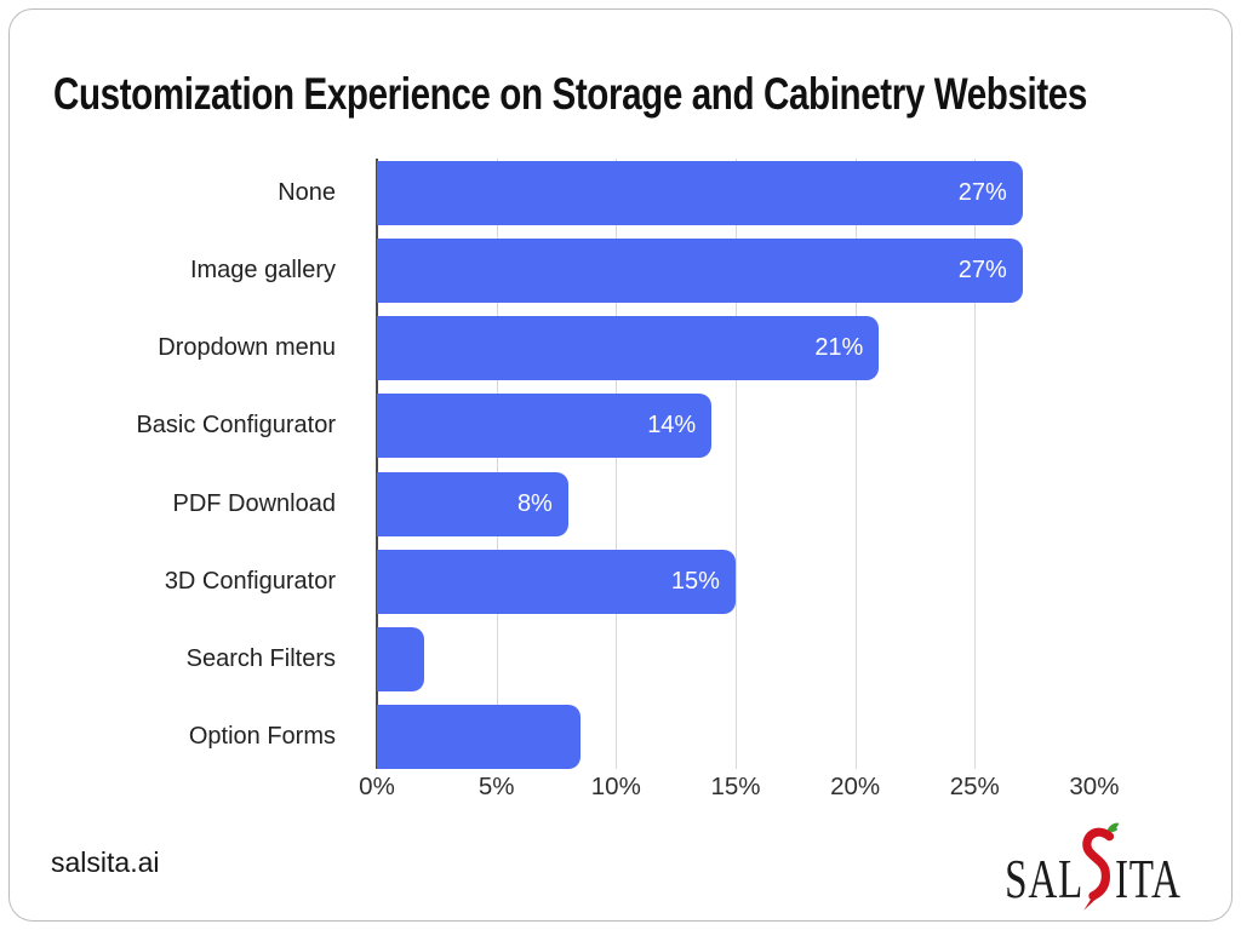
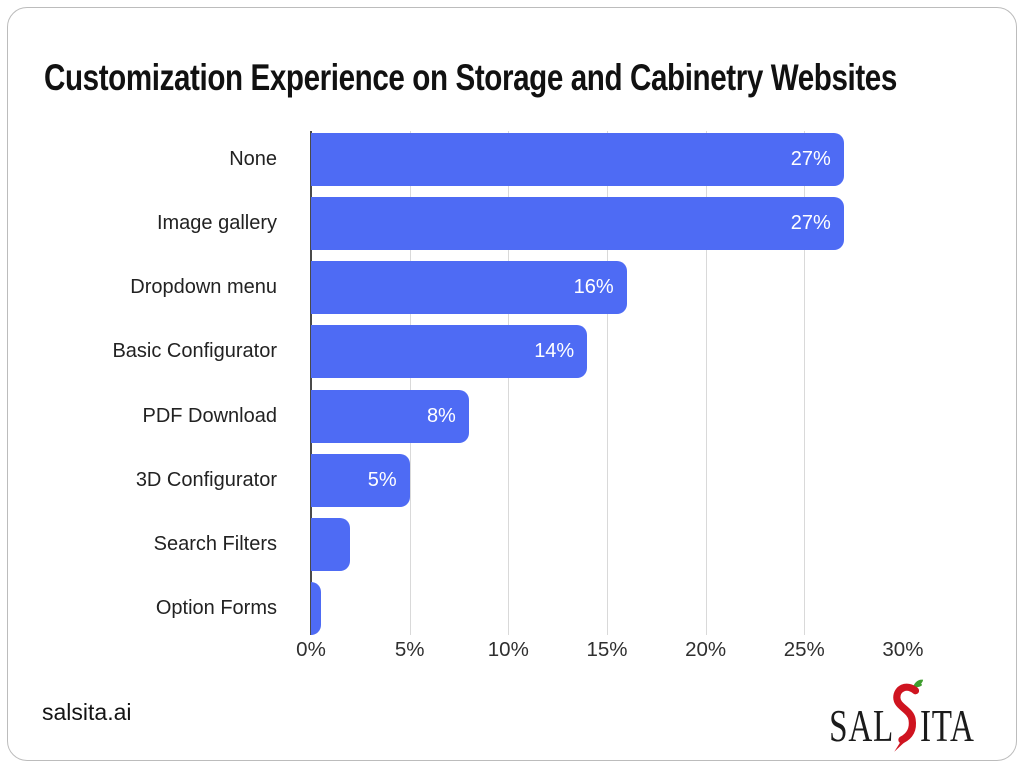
Dropdown menu: 21% -> 16%
3D Configurator: 15% -> 5%
Option Forms: 8.5% -> 0.5%
